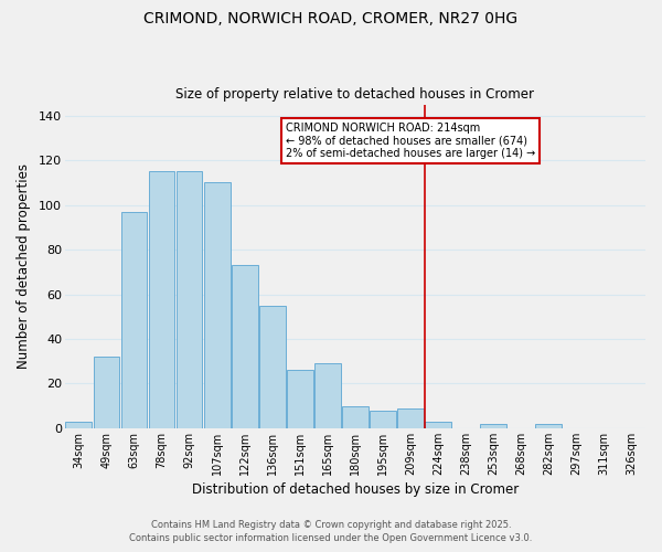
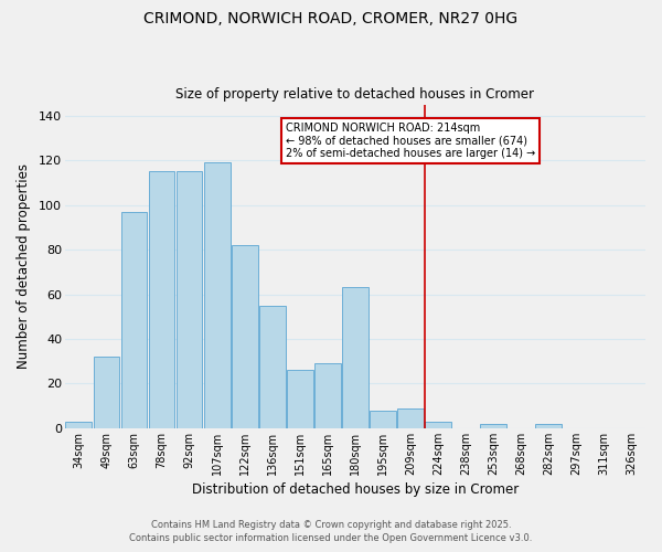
107sqm: 110 -> 119
122sqm: 73 -> 82
180sqm: 10 -> 63
